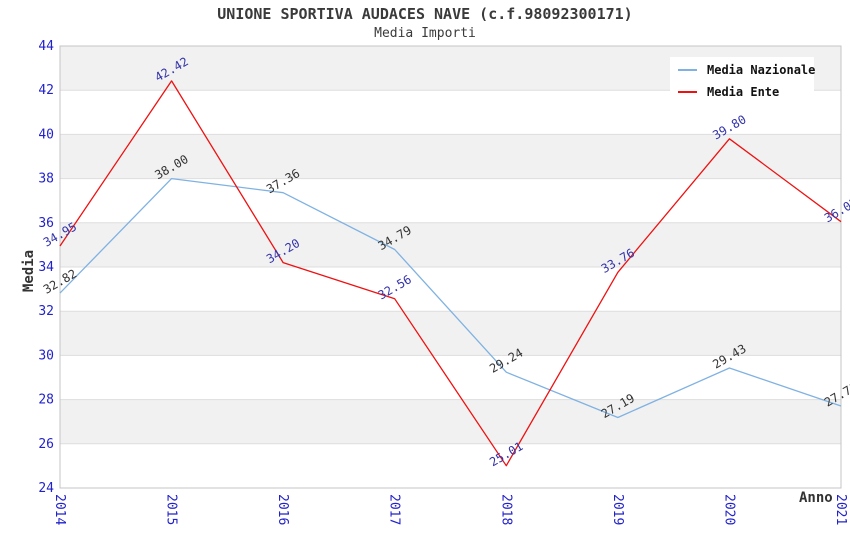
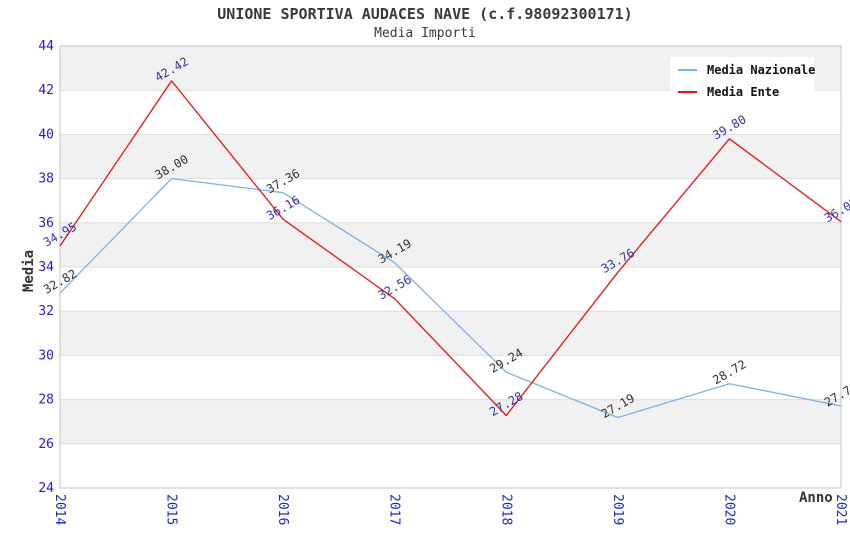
Media Ente/2016: 34.20 -> 36.16
Media Nazionale/2017: 34.79 -> 34.19
Media Ente/2018: 25.01 -> 27.28
Media Nazionale/2020: 29.43 -> 28.72
